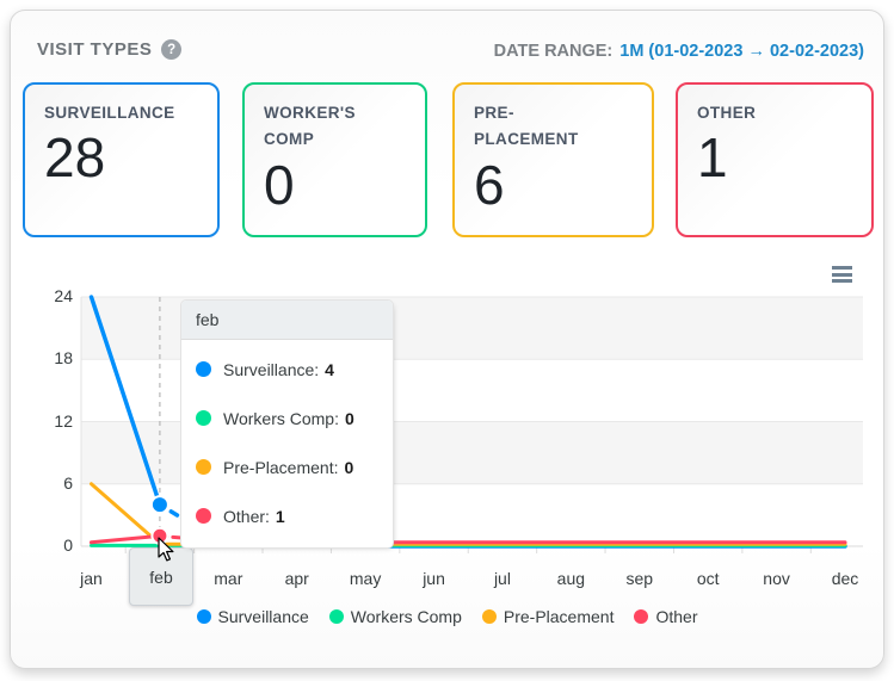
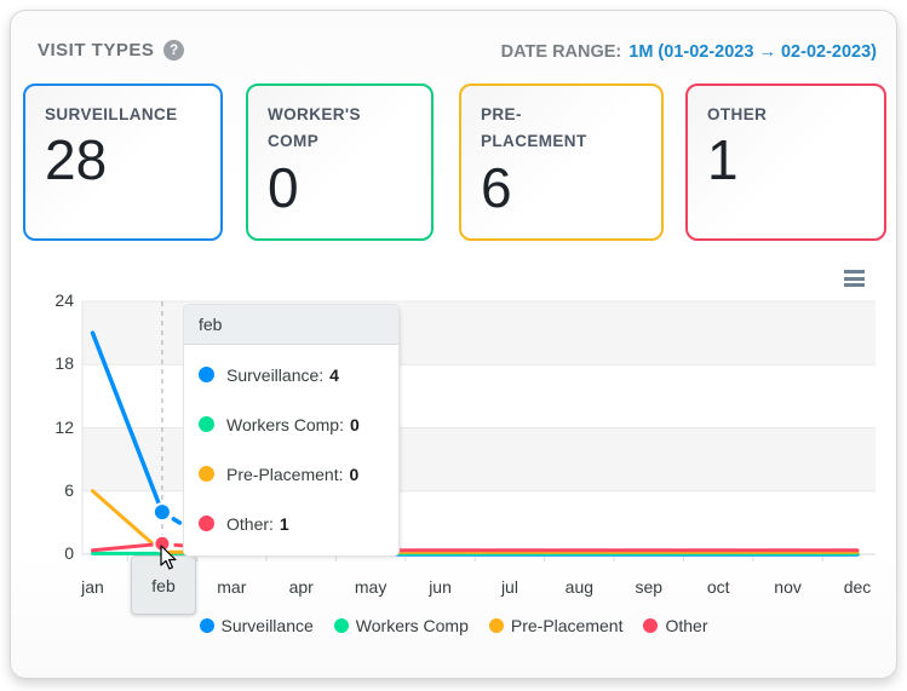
Surveillance/jan: 24 -> 21
